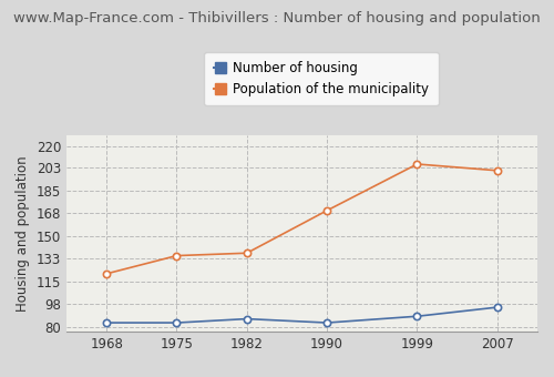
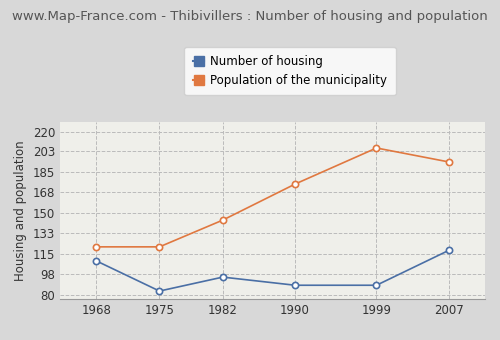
Number of housing/1968: 83 -> 109
Population of the municipality/1975: 135 -> 121
Number of housing/1982: 86 -> 95
Population of the municipality/1982: 137 -> 144
Number of housing/1990: 83 -> 88
Population of the municipality/1990: 170 -> 175
Number of housing/2007: 95 -> 118
Population of the municipality/2007: 201 -> 194
